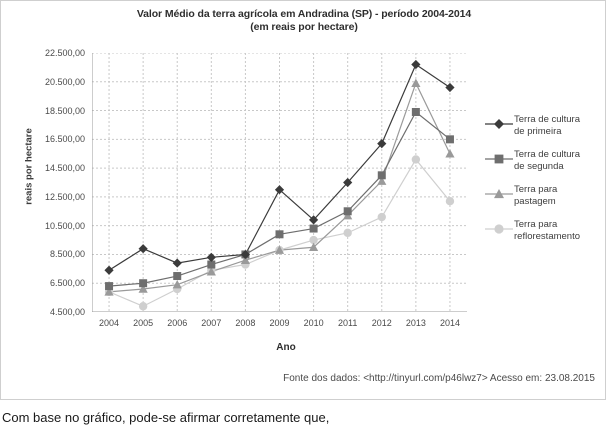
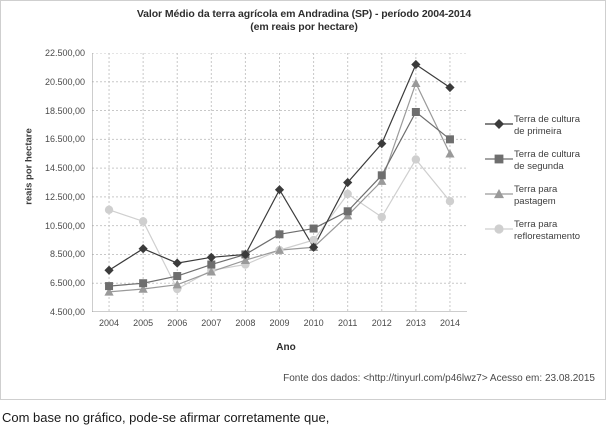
Terra para reflorestamento/2004: 5900 -> 11600
Terra para reflorestamento/2005: 4900 -> 10800
Terra de cultura de primeira/2010: 10900 -> 9000
Terra para reflorestamento/2011: 10000 -> 12700
